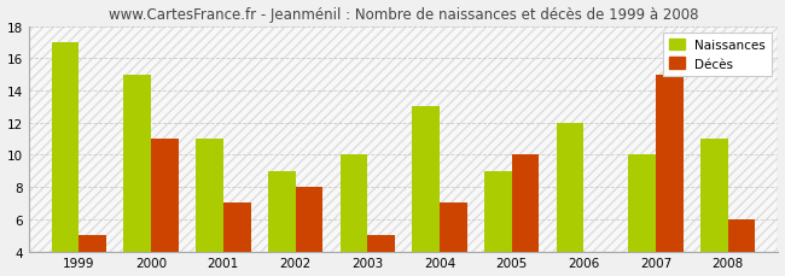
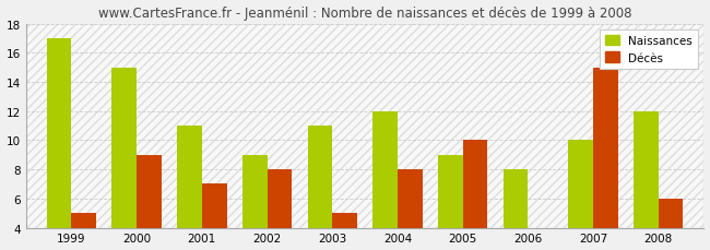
Décès/2000: 11 -> 9
Naissances/2003: 10 -> 11
Naissances/2004: 13 -> 12
Décès/2004: 7 -> 8
Naissances/2006: 12 -> 8
Naissances/2008: 11 -> 12
